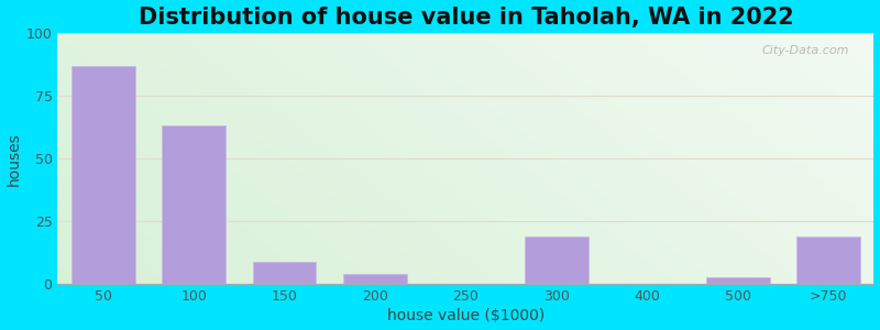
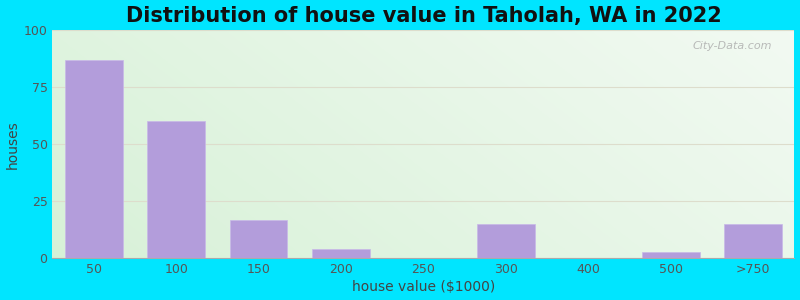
100: 63 -> 60
150: 9 -> 17
300: 19 -> 15
>750: 19 -> 15
